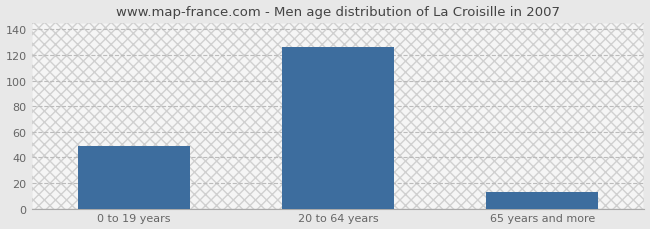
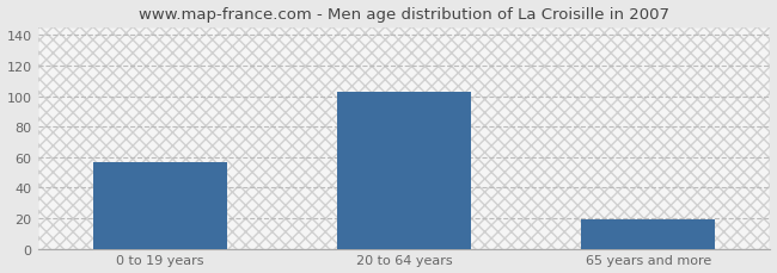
0 to 19 years: 49 -> 57
20 to 64 years: 126 -> 103
65 years and more: 13 -> 19
